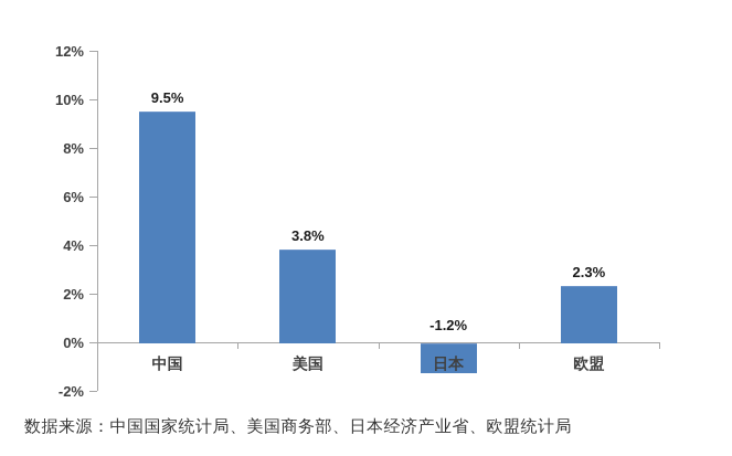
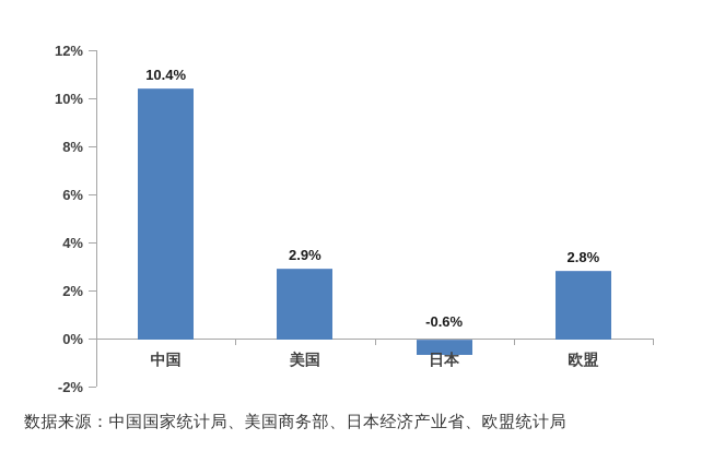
中国: 9.5% -> 10.4%
美国: 3.8% -> 2.9%
日本: -1.2% -> -0.6%
欧盟: 2.3% -> 2.8%
